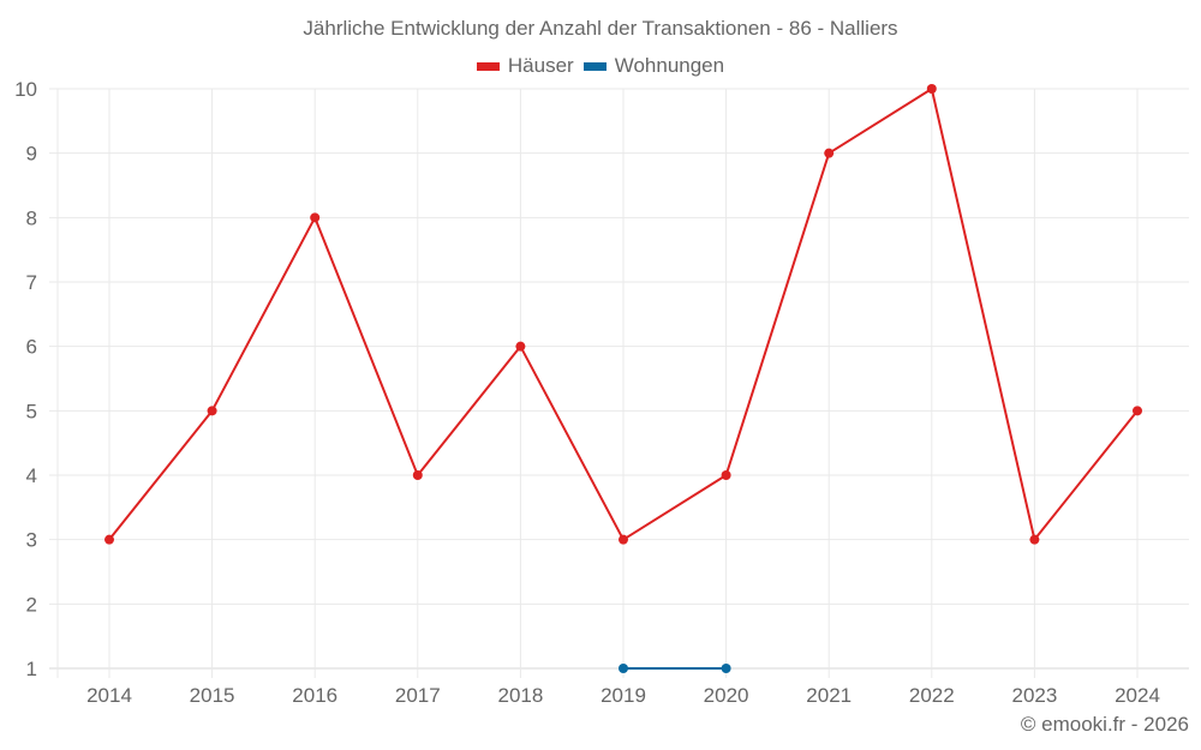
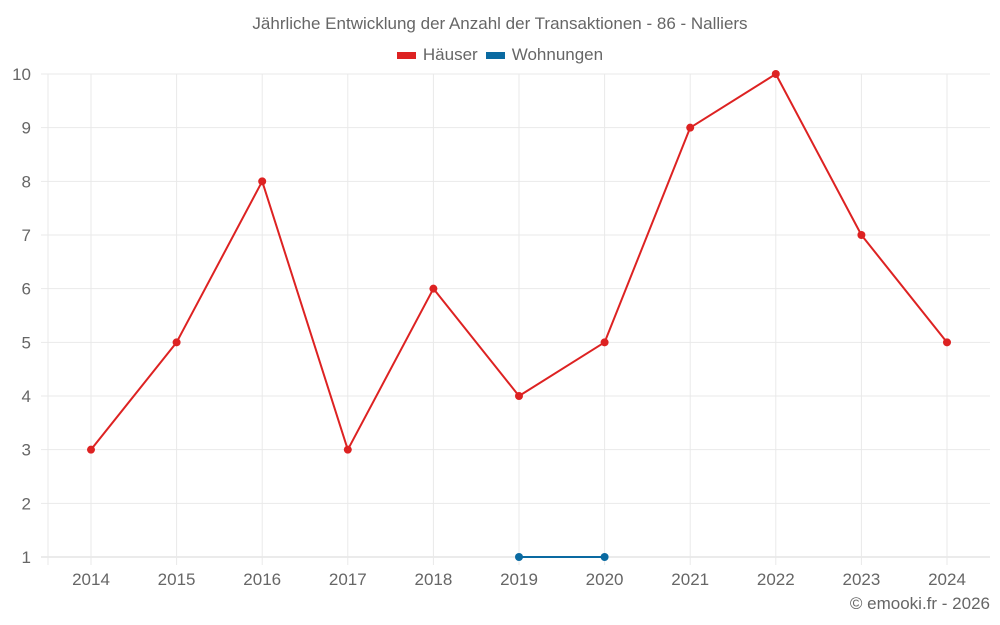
Häuser/2017: 4 -> 3
Häuser/2019: 3 -> 4
Häuser/2020: 4 -> 5
Häuser/2023: 3 -> 7
